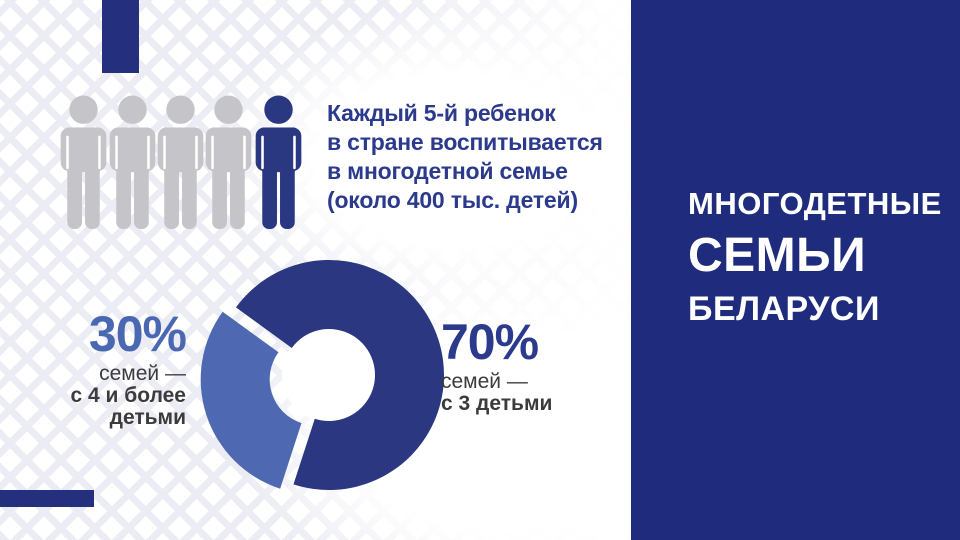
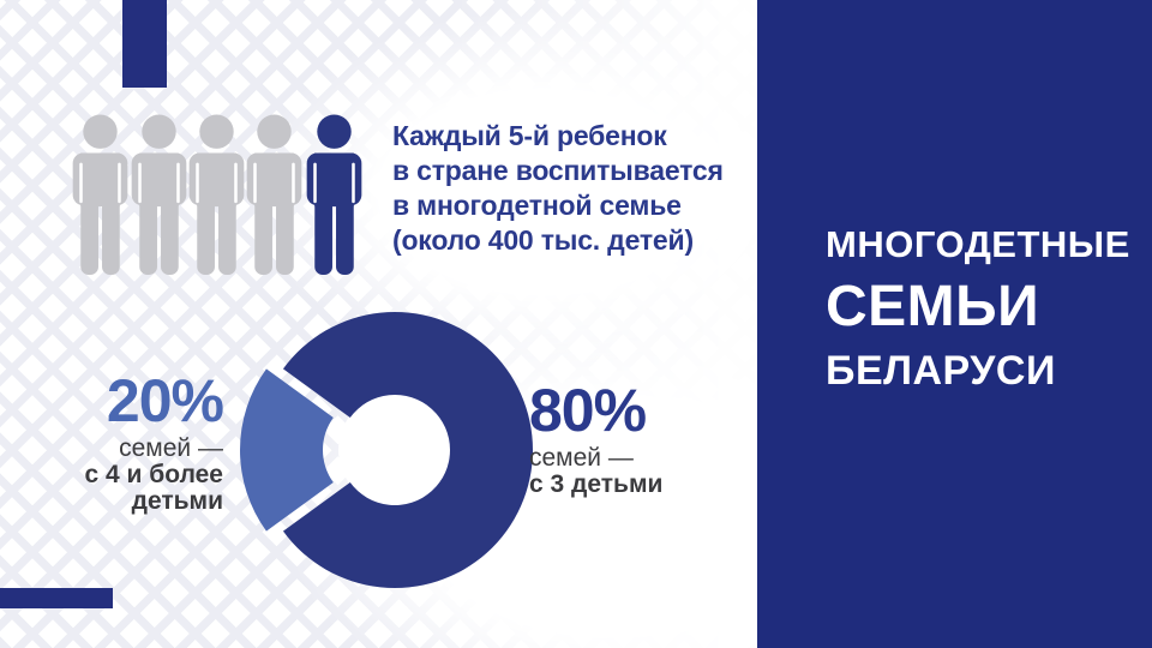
семей — с 3 детьми: 70% -> 80%
семей — с 4 и более детьми: 30% -> 20%
